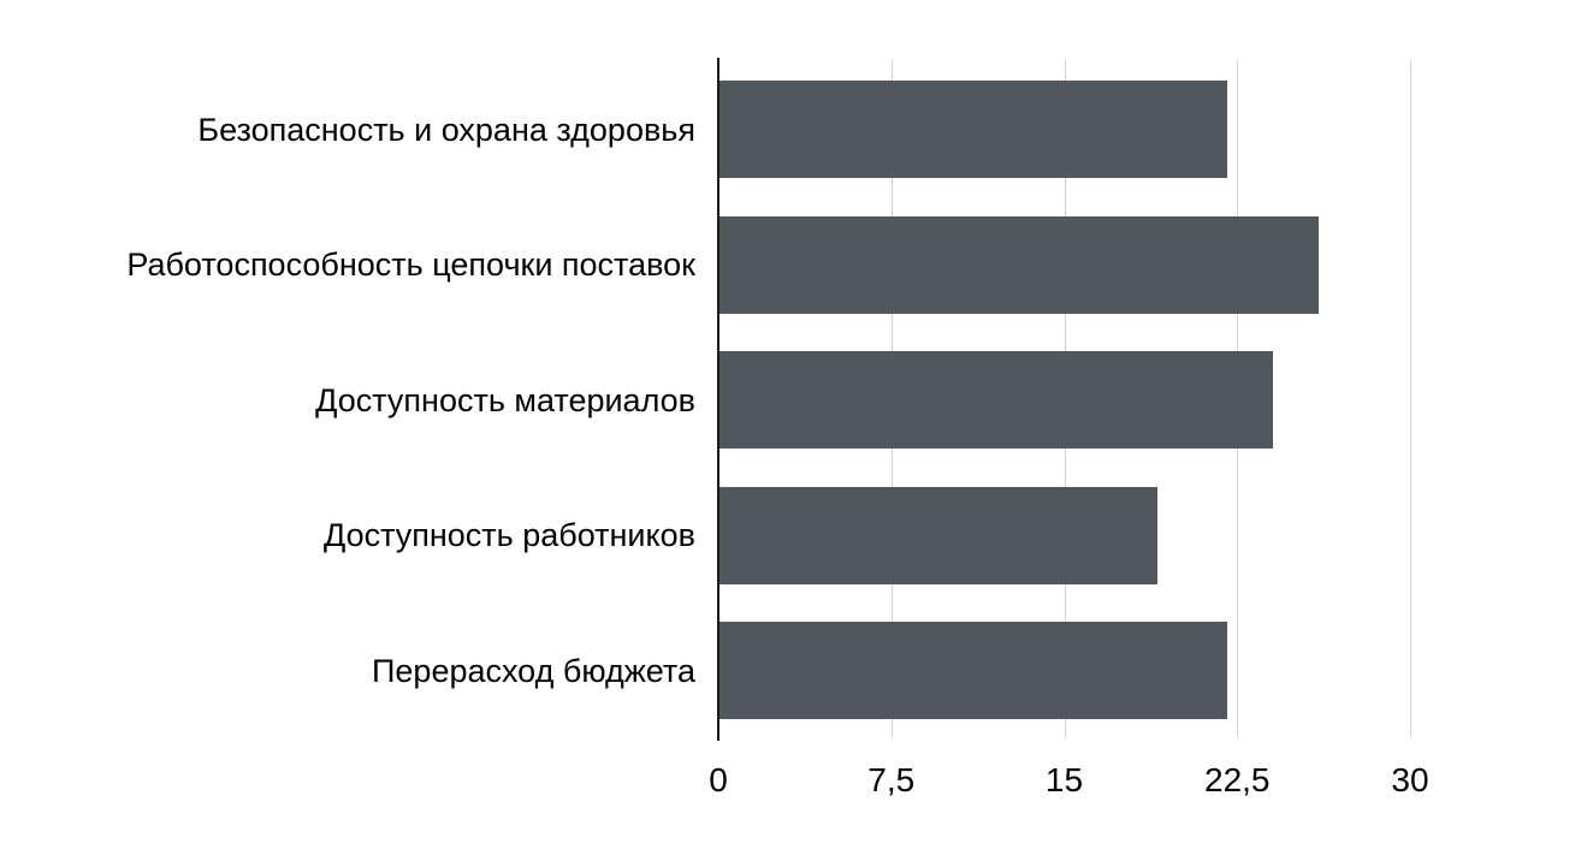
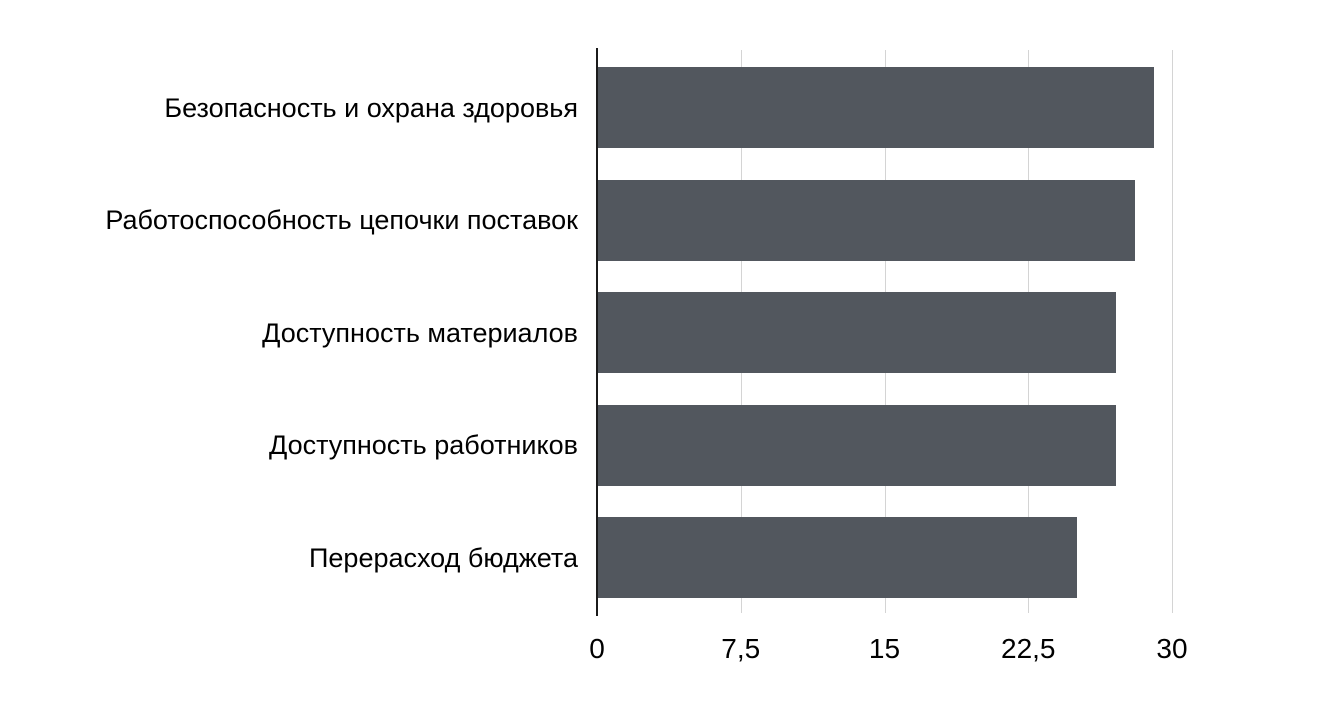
Безопасность и охрана здоровья: 22 -> 29
Работоспособность цепочки поставок: 26 -> 28
Доступность материалов: 24 -> 27
Доступность работников: 19 -> 27
Перерасход бюджета: 22 -> 25
